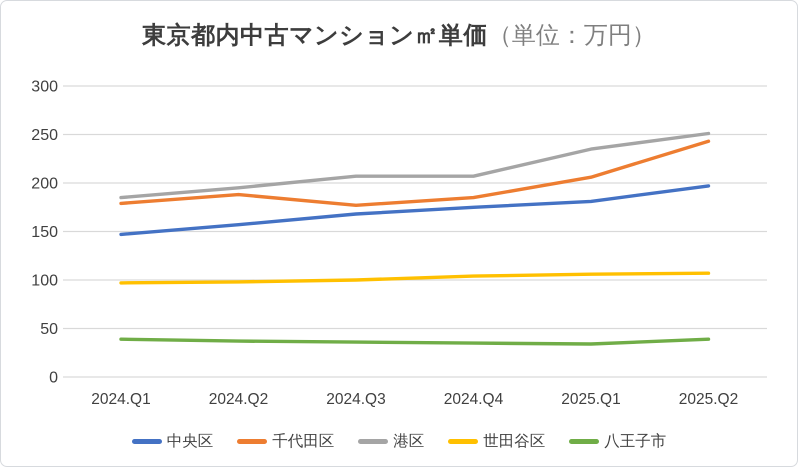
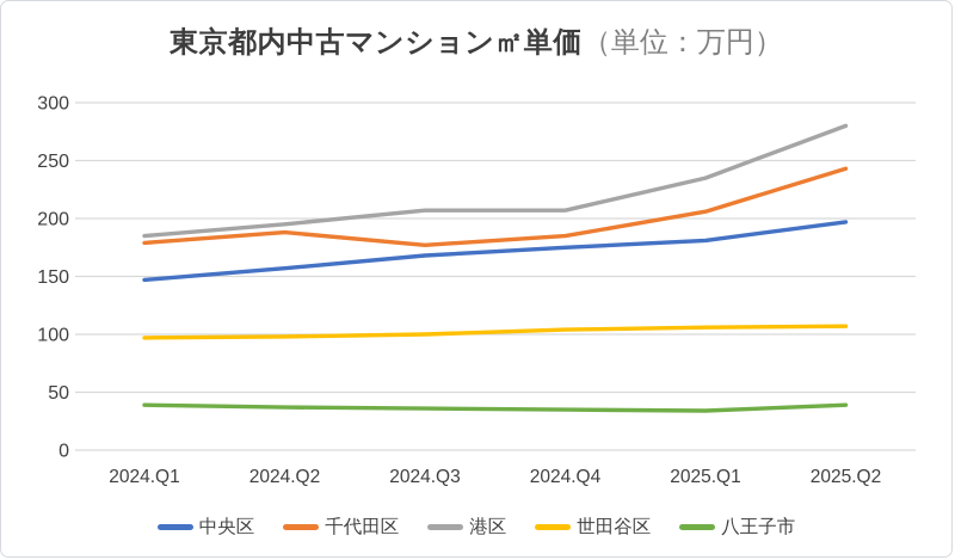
港区/2025.Q2: 250 -> 280
